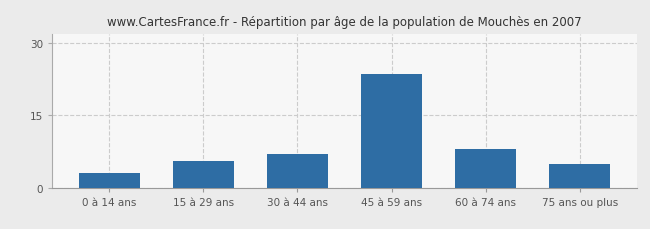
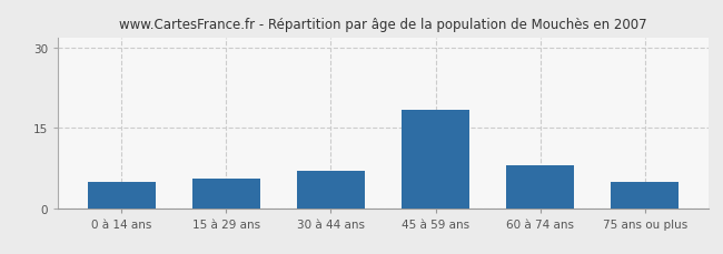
0 à 14 ans: 3.0 -> 5.0
45 à 59 ans: 23.5 -> 18.5
